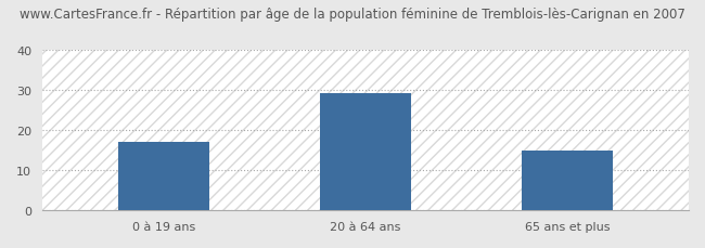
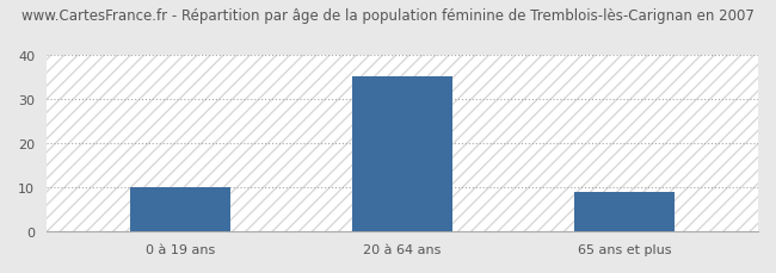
0 à 19 ans: 17 -> 10
20 à 64 ans: 29 -> 35
65 ans et plus: 15 -> 9
